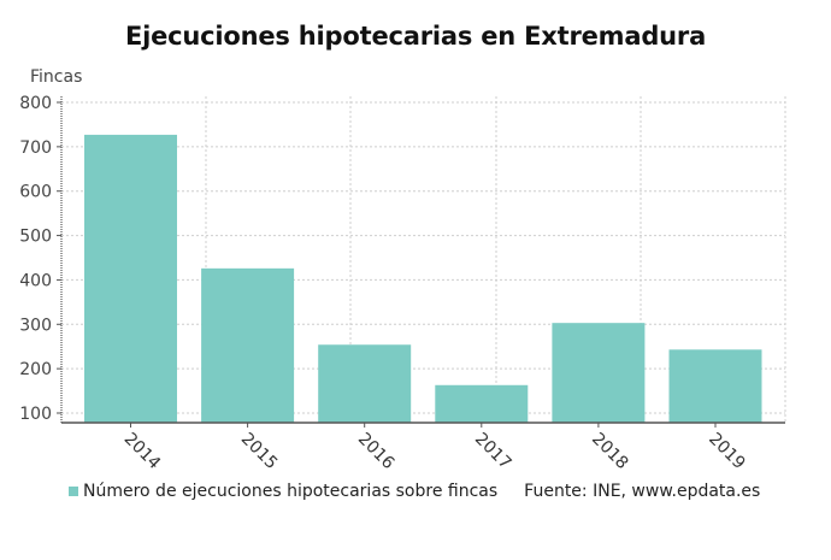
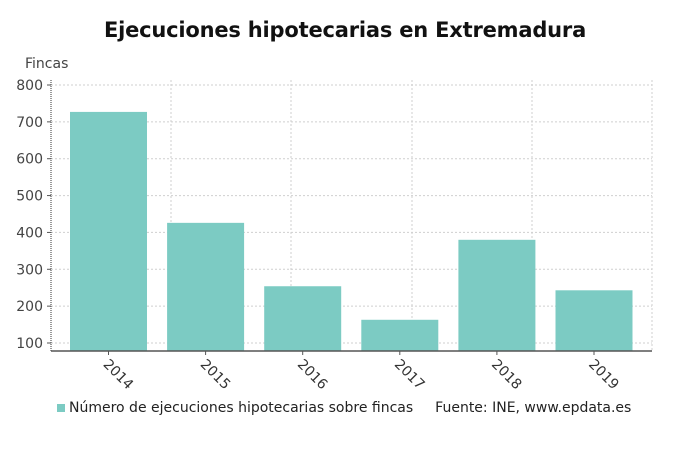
2018: 300 -> 380
